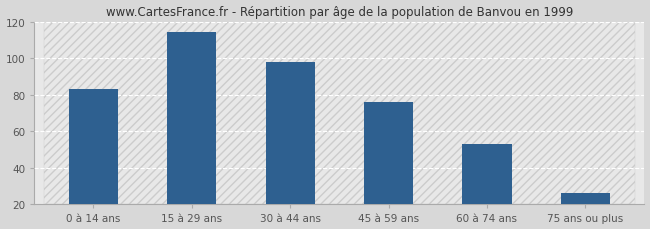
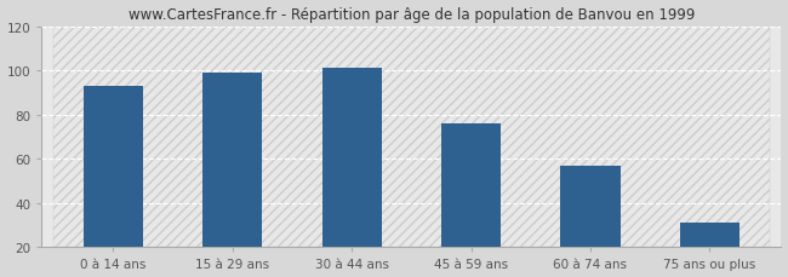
0 à 14 ans: 83 -> 93
15 à 29 ans: 114 -> 99
30 à 44 ans: 98 -> 101
60 à 74 ans: 53 -> 57
75 ans ou plus: 26 -> 31
